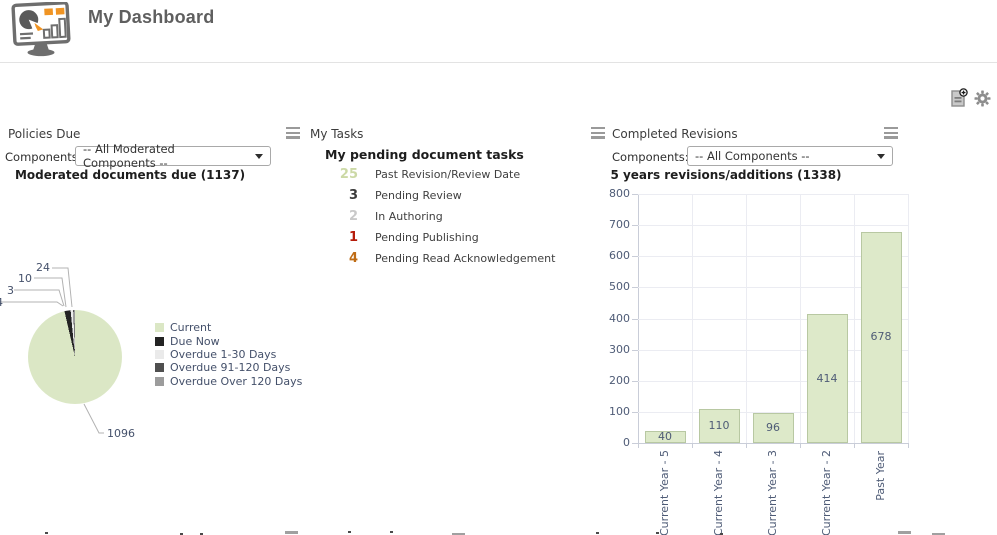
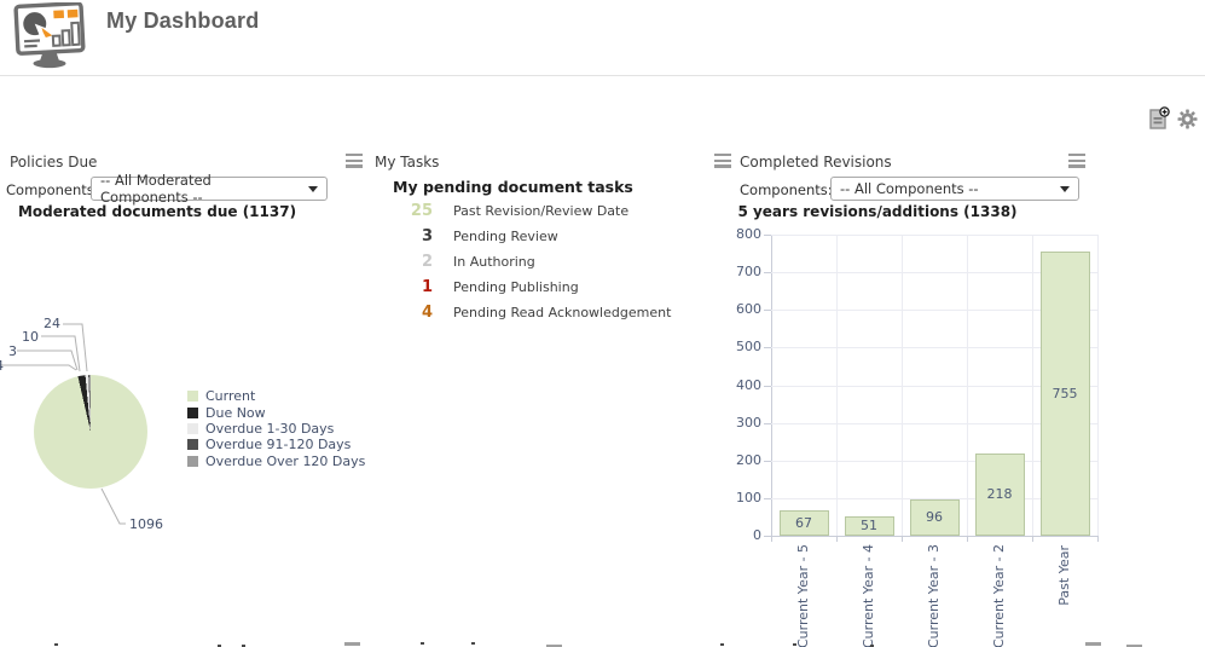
5 years revisions/additions (1338)/Current Year - 5: 40 -> 67
5 years revisions/additions (1338)/Current Year - 4: 110 -> 51
5 years revisions/additions (1338)/Current Year - 2: 414 -> 218
5 years revisions/additions (1338)/Past Year: 678 -> 755
